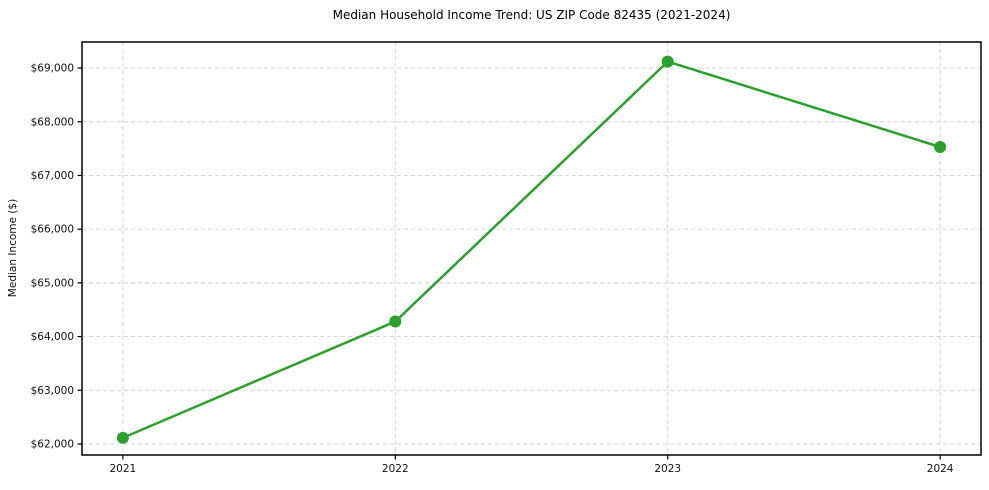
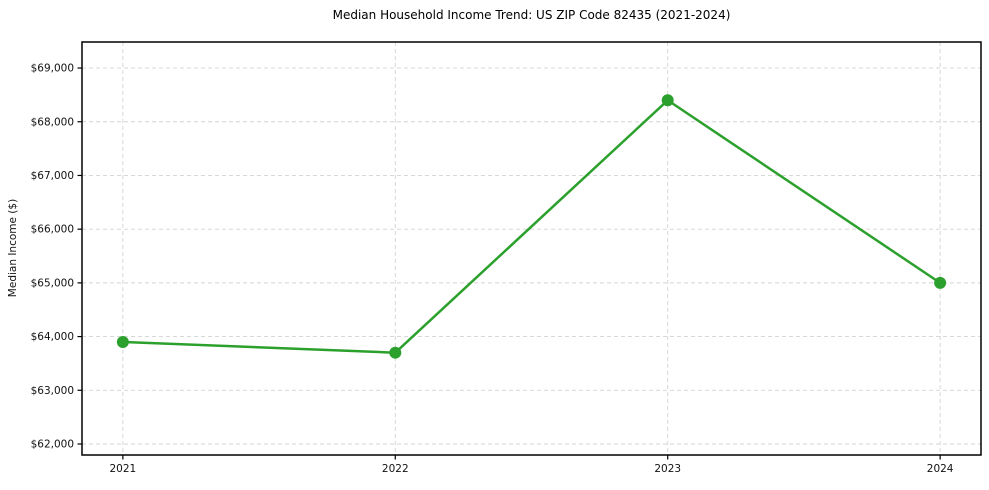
2021: $62100 -> $63900
2022: $64300 -> $63700
2023: $69100 -> $68400
2024: $67500 -> $65000
